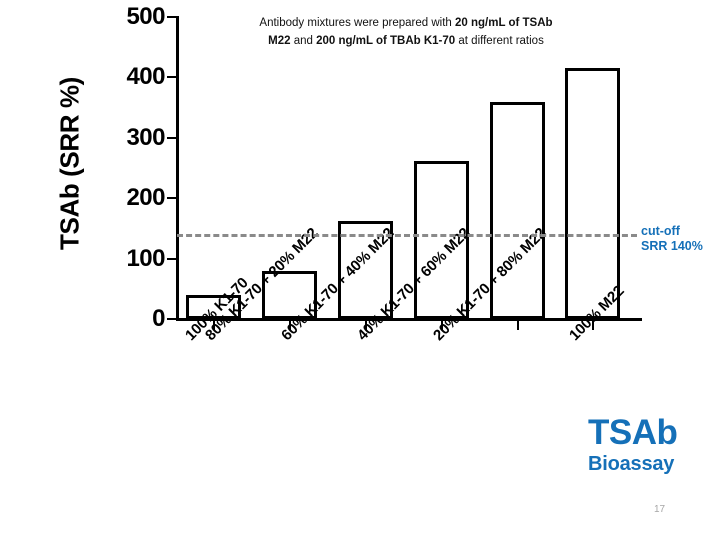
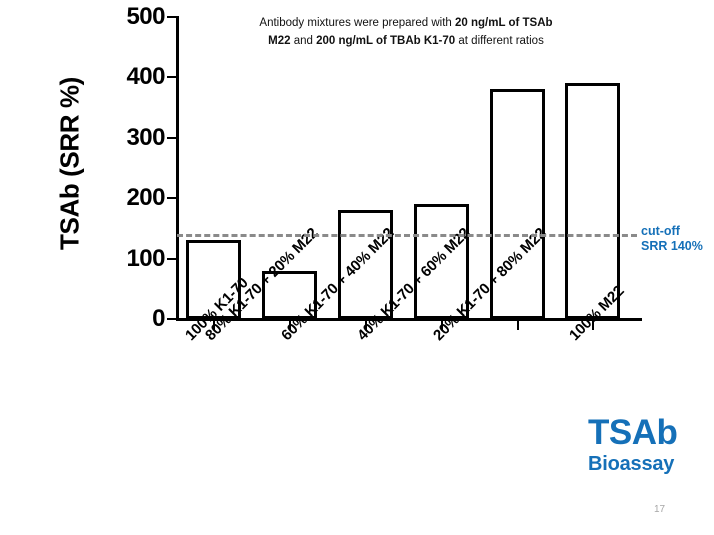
100% K1-70: 40 -> 130
60% K1-70 + 40% M22: 160 -> 180
40% K1-70 + 60% M22: 260 -> 190
20% K1-70 + 80% M22: 360 -> 380
100% M22: 420 -> 390
